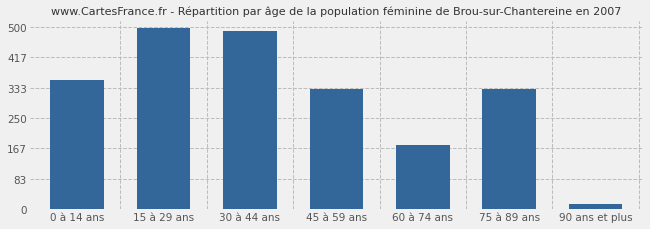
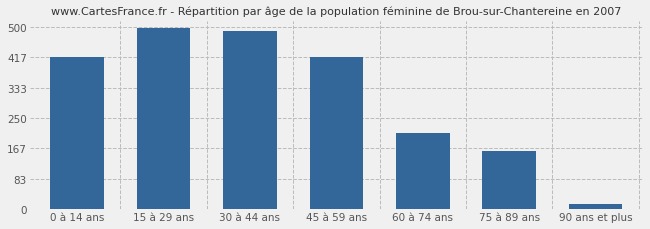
0 à 14 ans: 355 -> 417
45 à 59 ans: 330 -> 417
60 à 74 ans: 175 -> 210
75 à 89 ans: 330 -> 160
